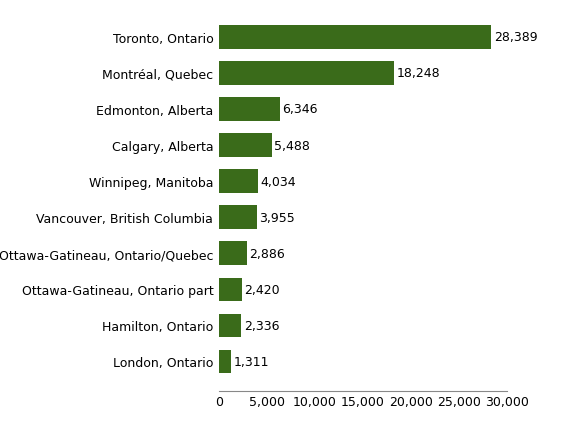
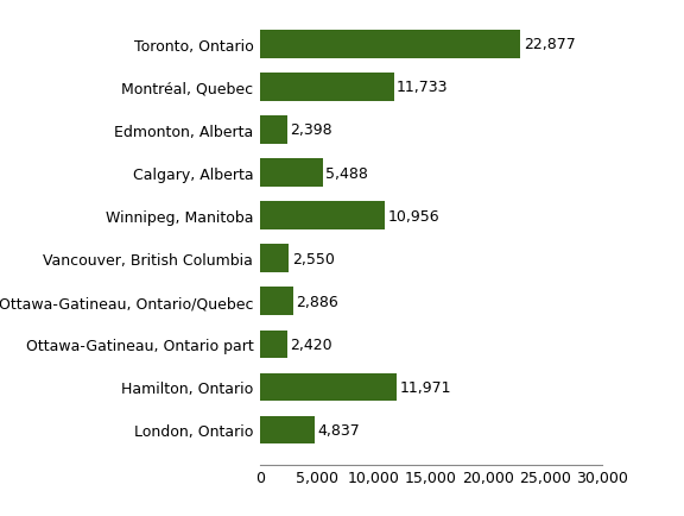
Toronto, Ontario: 28,389 -> 22,877
Montréal, Quebec: 18,248 -> 11,733
Edmonton, Alberta: 6,346 -> 2,398
Winnipeg, Manitoba: 4,034 -> 10,956
Vancouver, British Columbia: 3,955 -> 2,550
Hamilton, Ontario: 2,336 -> 11,971
London, Ontario: 1,311 -> 4,837
